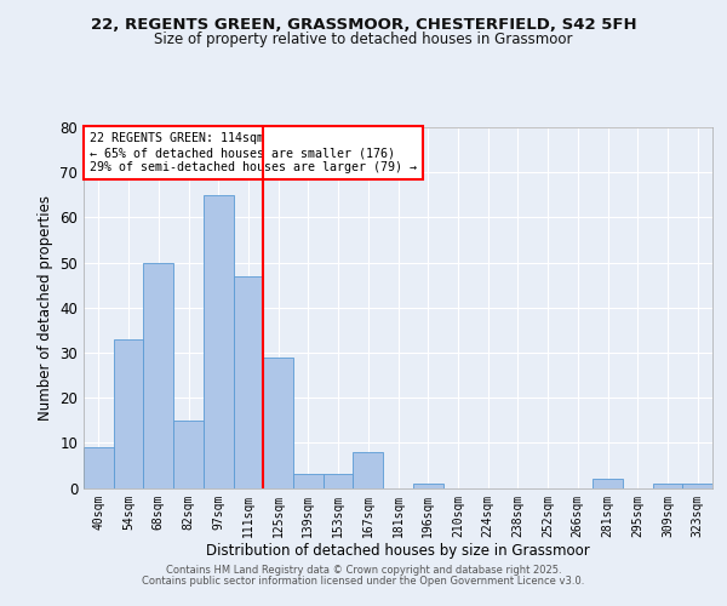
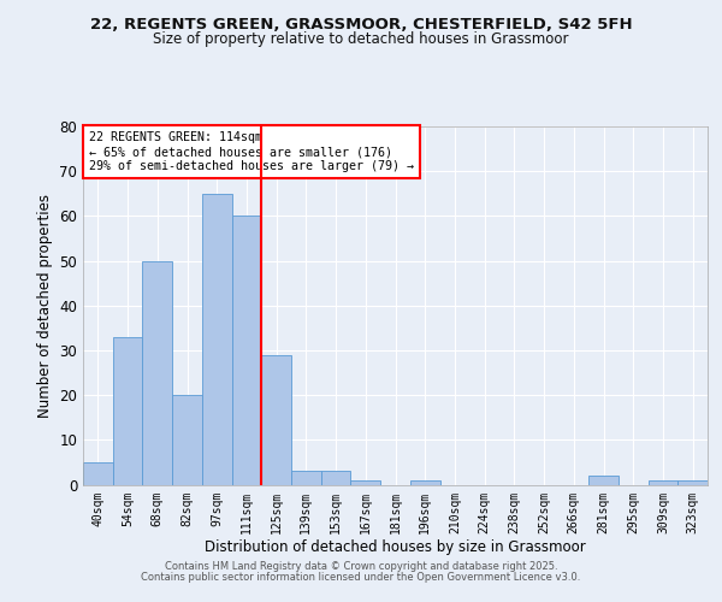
40sqm: 9 -> 5
82sqm: 15 -> 20
111sqm: 47 -> 60
167sqm: 8 -> 1
